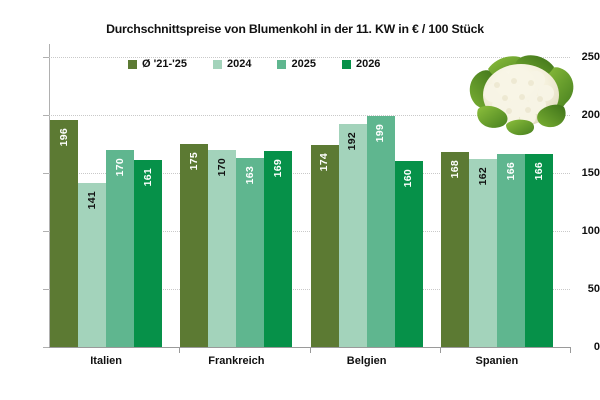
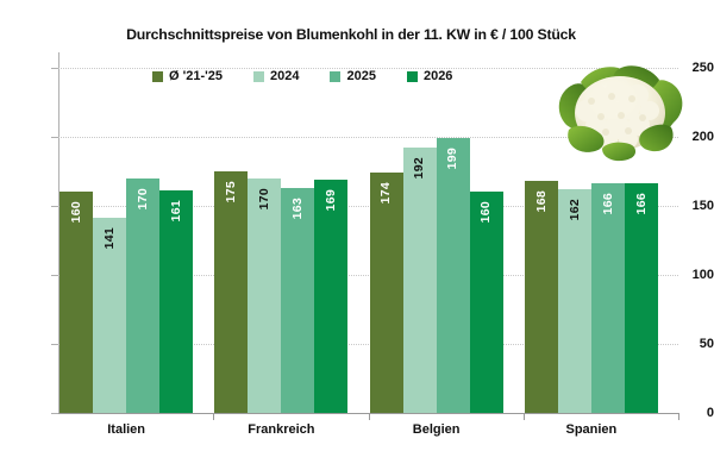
Ø '21-'25/Italien: 196 -> 160
